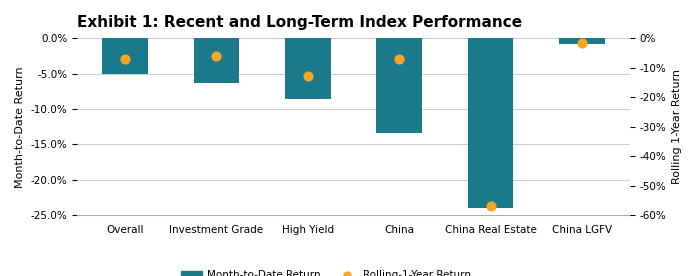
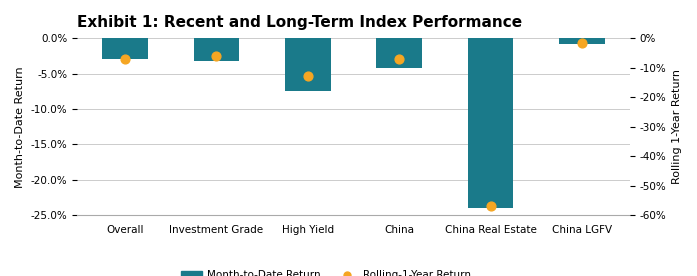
Month-to-Date Return/Overall: -5.0% -> -3.0%
Month-to-Date Return/Investment Grade: -6.4% -> -3.2%
Month-to-Date Return/High Yield: -8.6% -> -7.5%
Month-to-Date Return/China: -13.4% -> -4.2%
